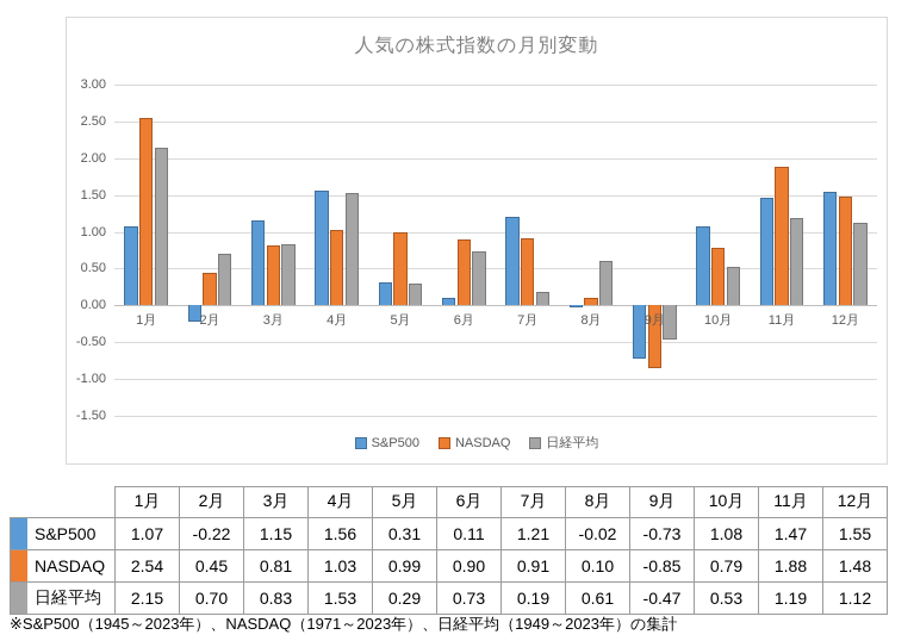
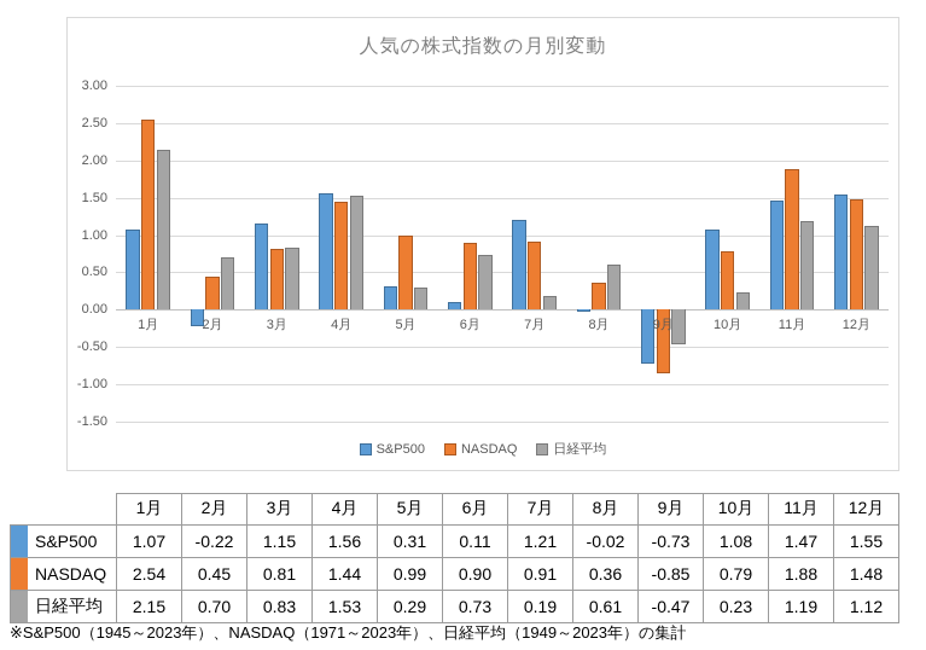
NASDAQ/4月: 1.03 -> 1.44
NASDAQ/8月: 0.10 -> 0.36
日経平均/10月: 0.53 -> 0.23
